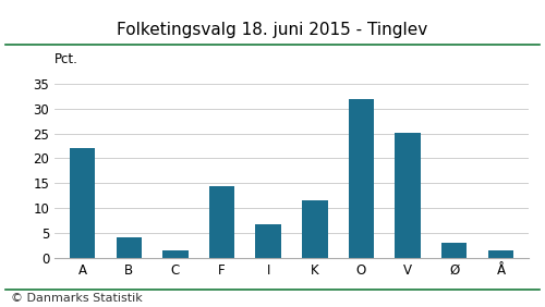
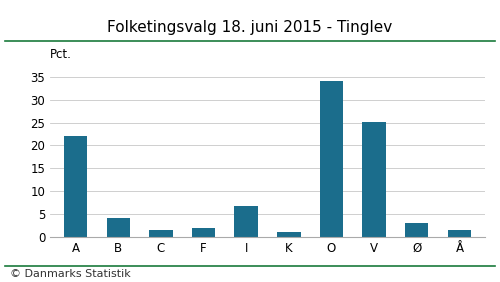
F: 14.5 -> 2.0
K: 11.5 -> 1.0
O: 32.0 -> 34.0
